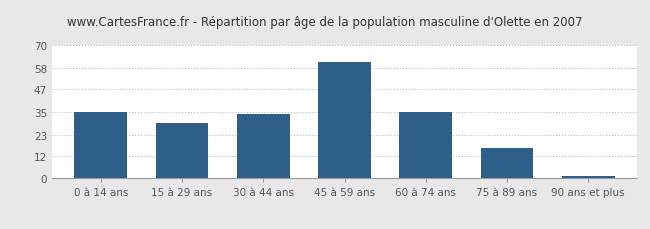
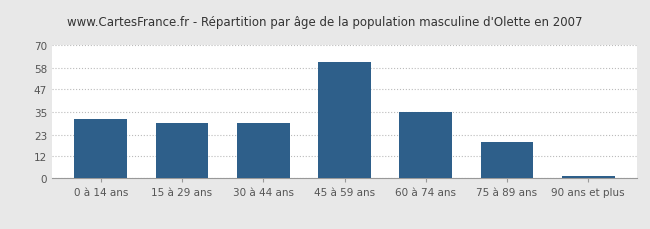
0 à 14 ans: 35 -> 31
30 à 44 ans: 34 -> 29
75 à 89 ans: 16 -> 19
